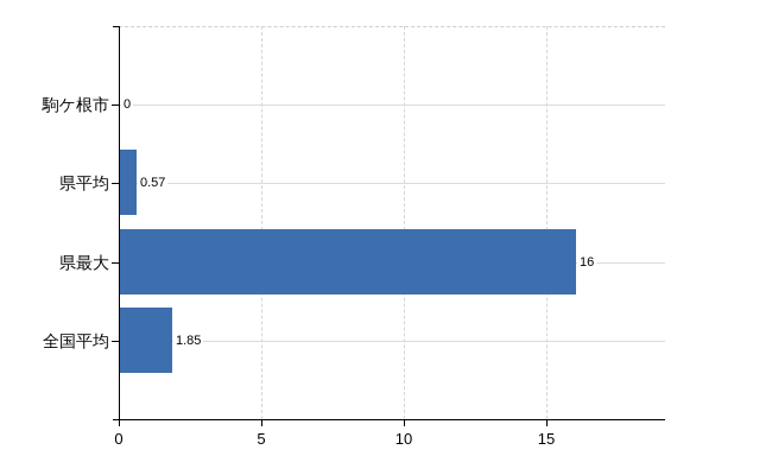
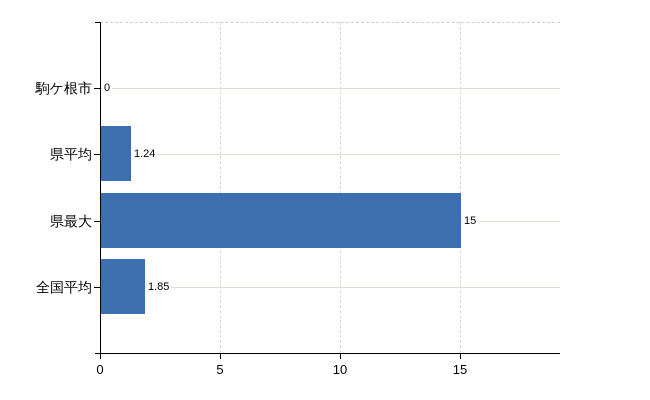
県平均: 0.57 -> 1.24
県最大: 16 -> 15
